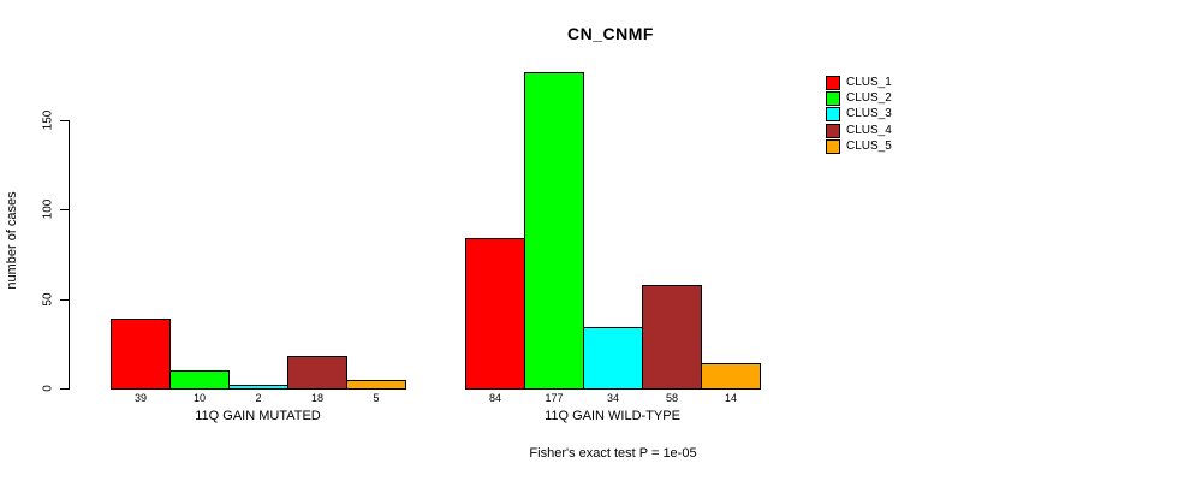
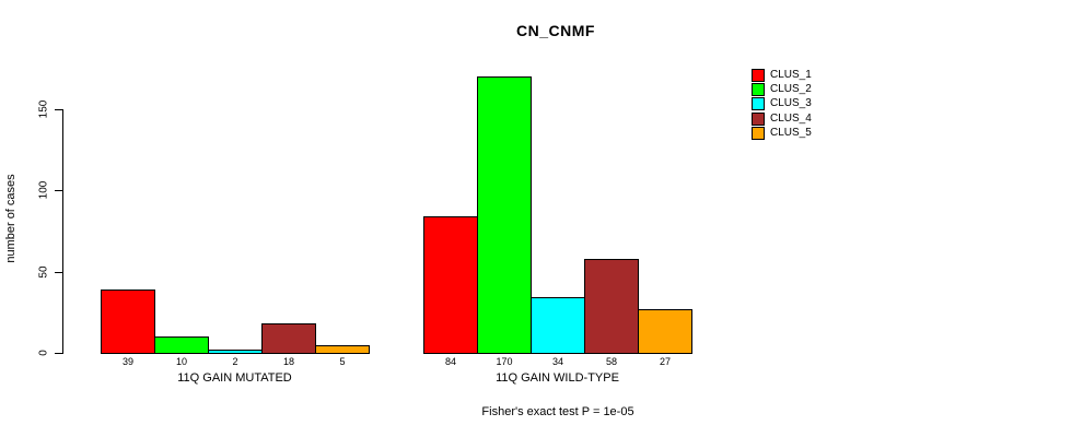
CLUS_2/11Q GAIN WILD-TYPE: 177 -> 170
CLUS_5/11Q GAIN WILD-TYPE: 14 -> 27
